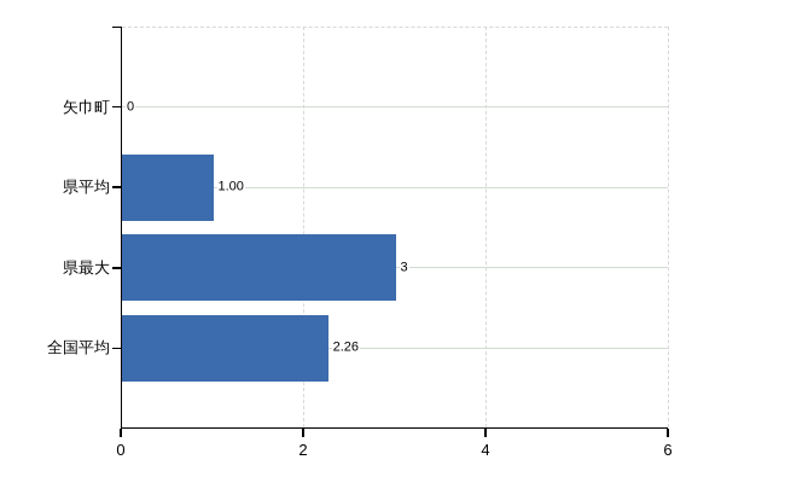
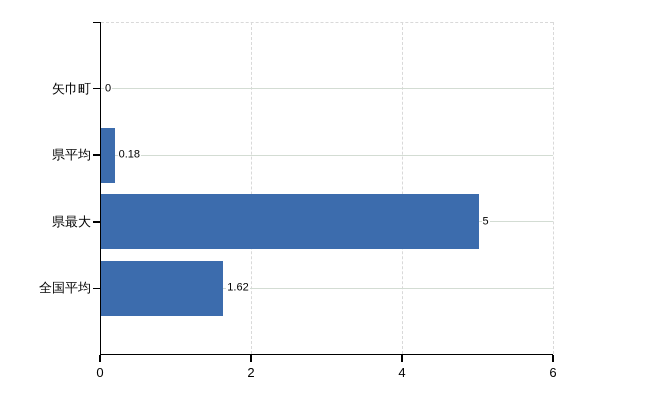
県平均: 1.00 -> 0.18
県最大: 3 -> 5
全国平均: 2.26 -> 1.62
